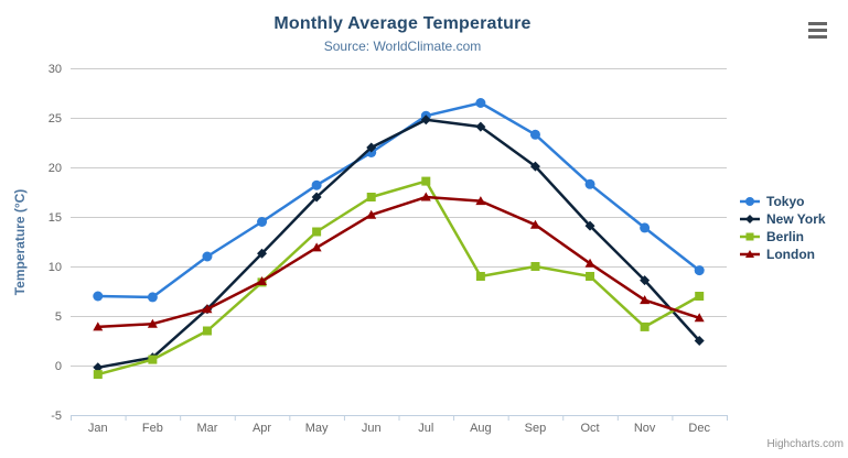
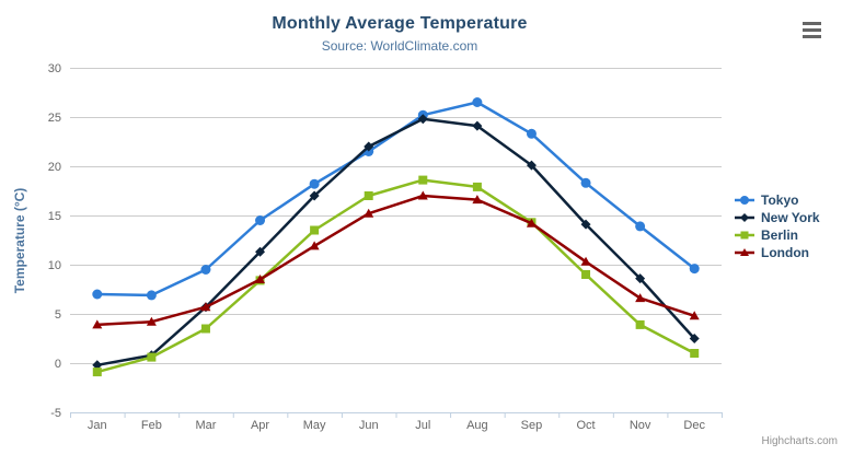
Tokyo/Mar: 11 -> 10
Berlin/Aug: 9 -> 18
Berlin/Sep: 10 -> 14
Berlin/Dec: 7 -> 1
